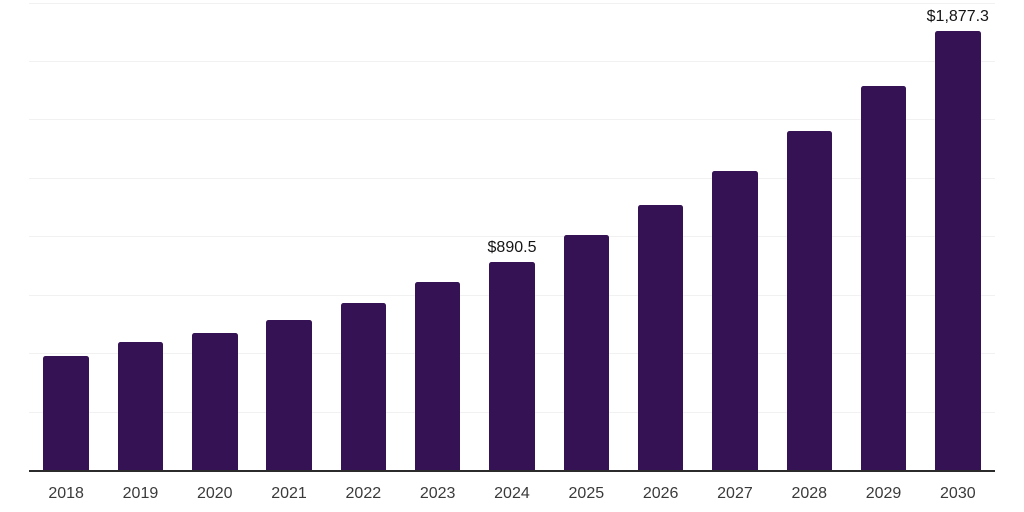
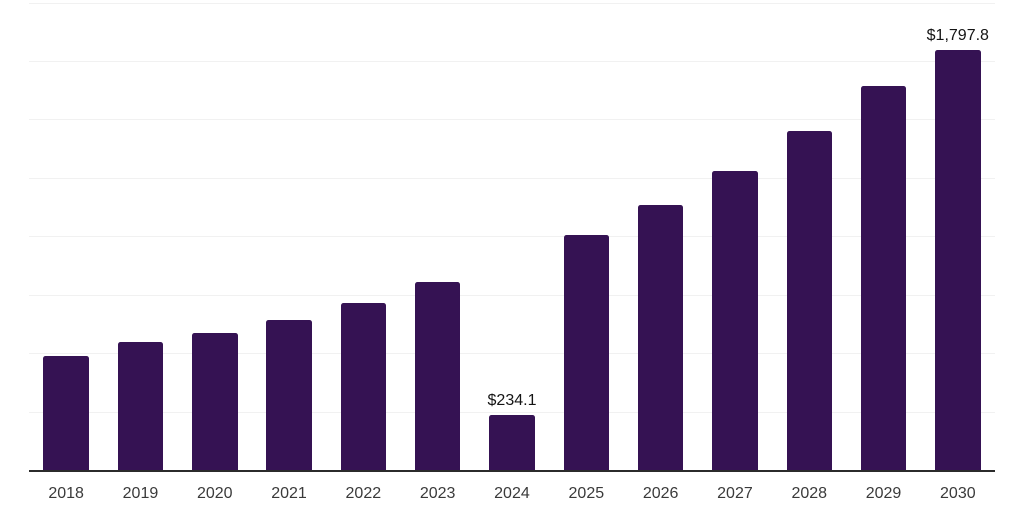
2024: $890.5 -> $234.1
2030: $1,877.3 -> $1,797.8
